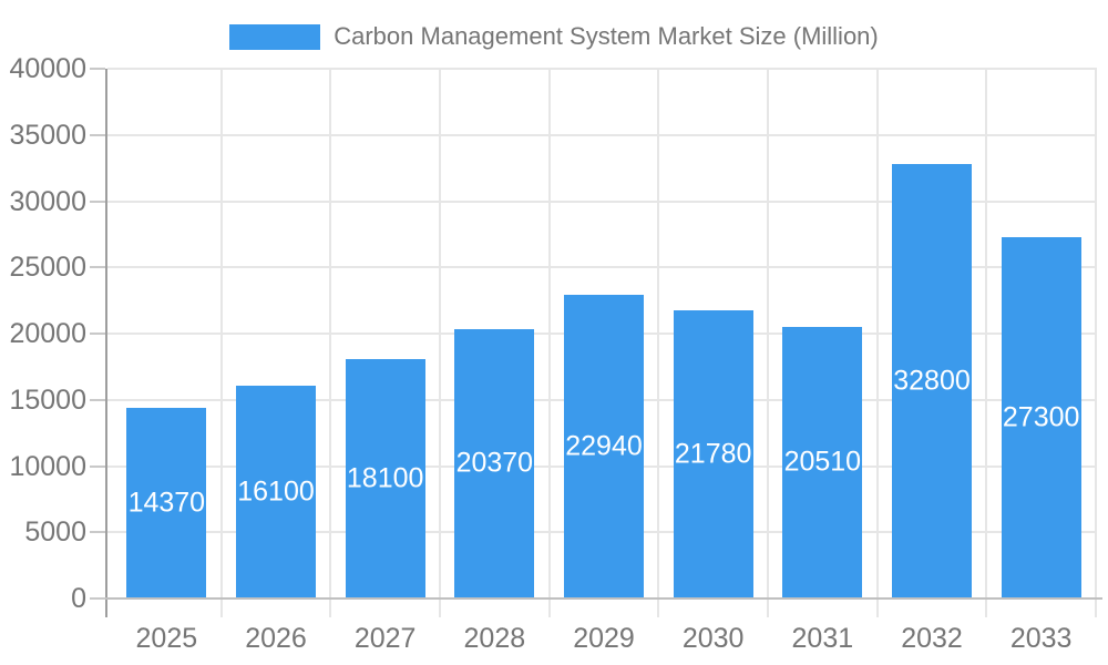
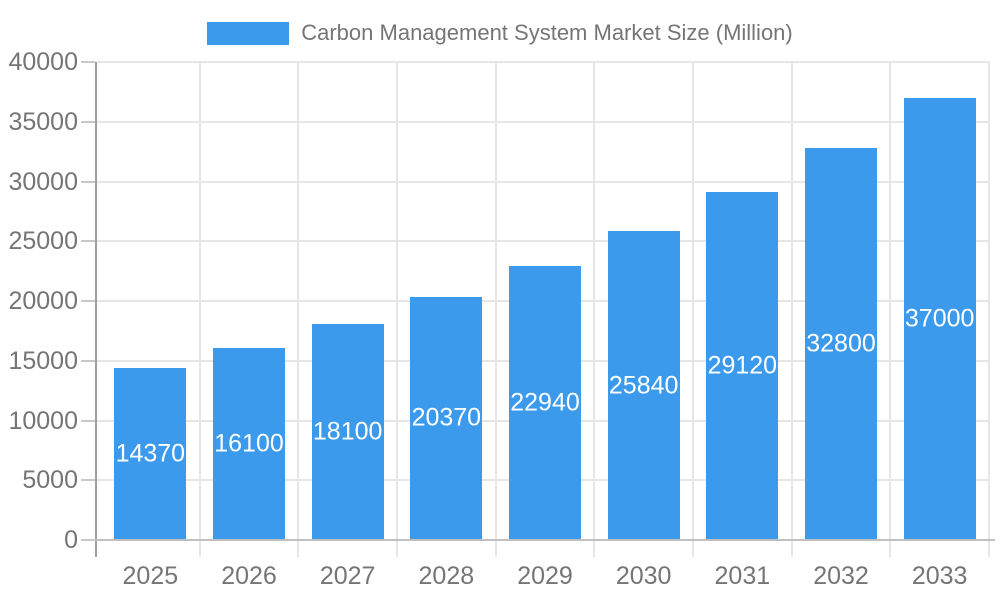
2030: 21780 -> 25840
2031: 20510 -> 29120
2033: 27300 -> 37000
